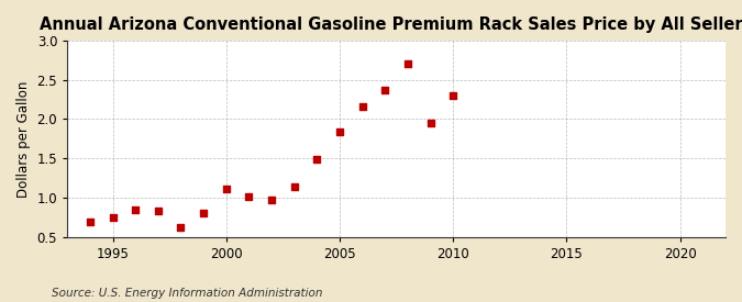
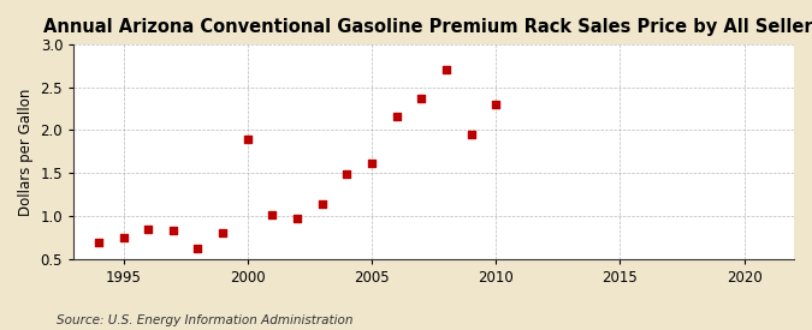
2000: 1.11 -> 1.90
2005: 1.84 -> 1.62
